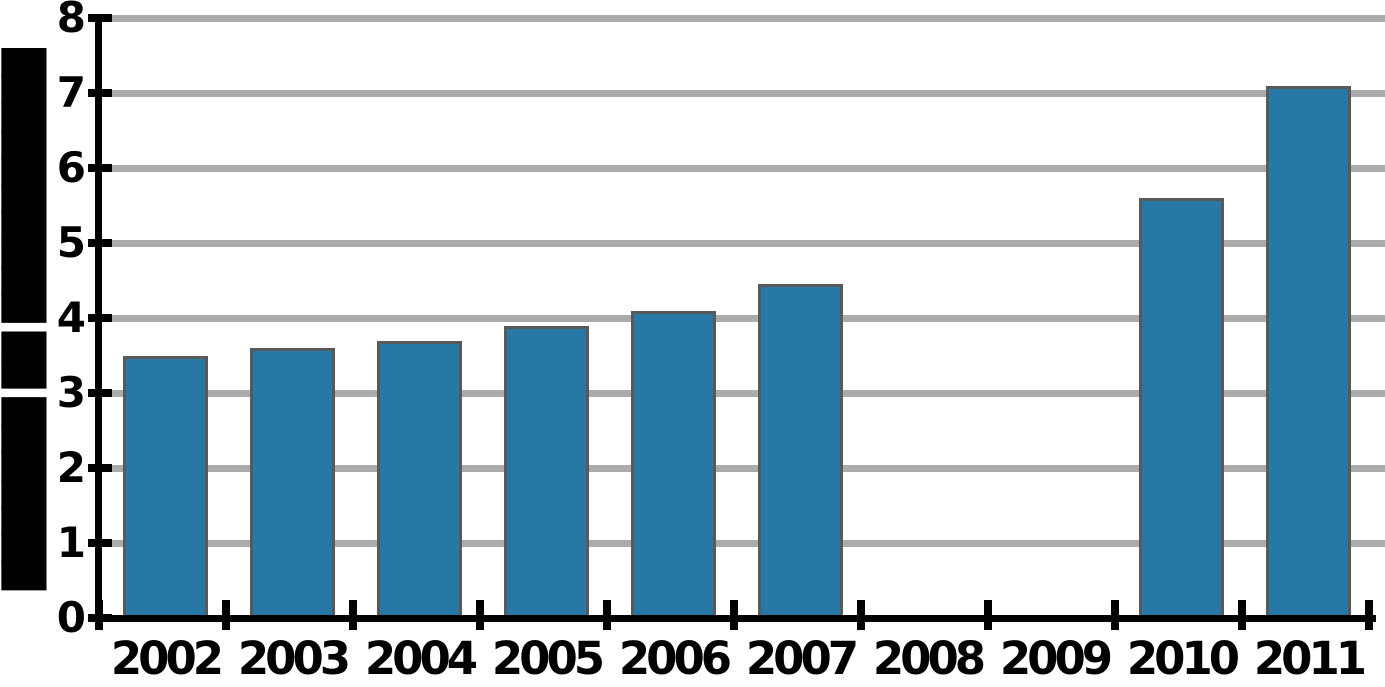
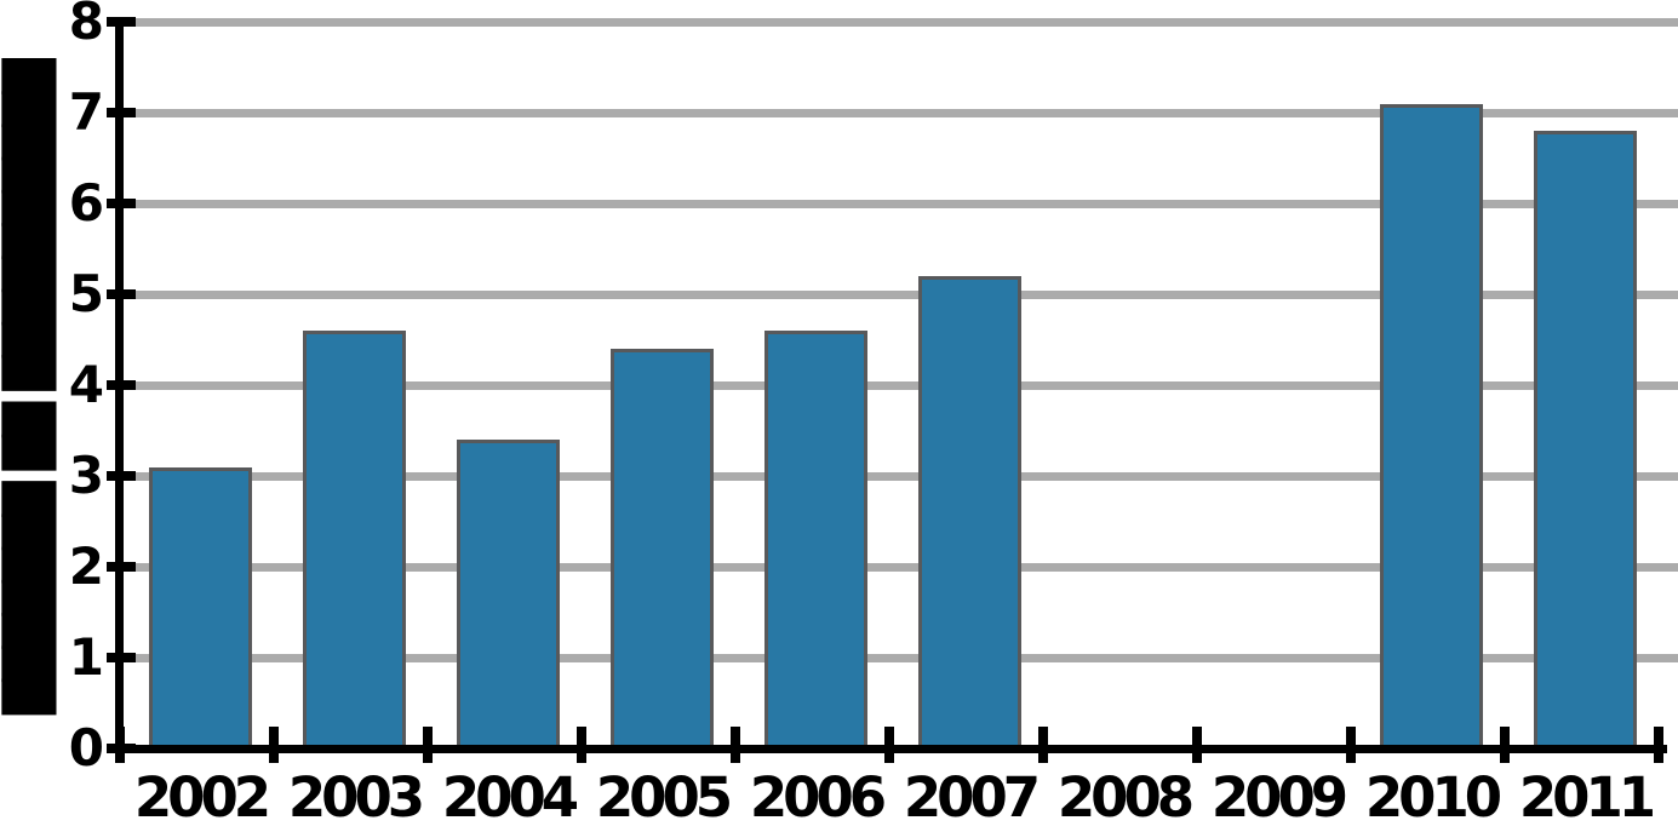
2002: 3.5 -> 3.1
2003: 3.6 -> 4.6
2004: 3.7 -> 3.4
2005: 3.9 -> 4.4
2006: 4.1 -> 4.6
2007: 4.5 -> 5.2
2010: 5.6 -> 7.1
2011: 7.1 -> 6.8
